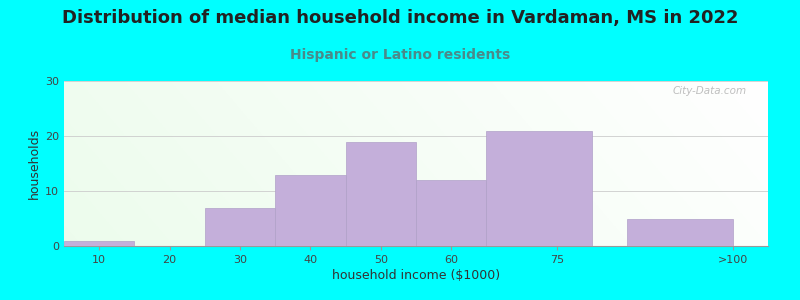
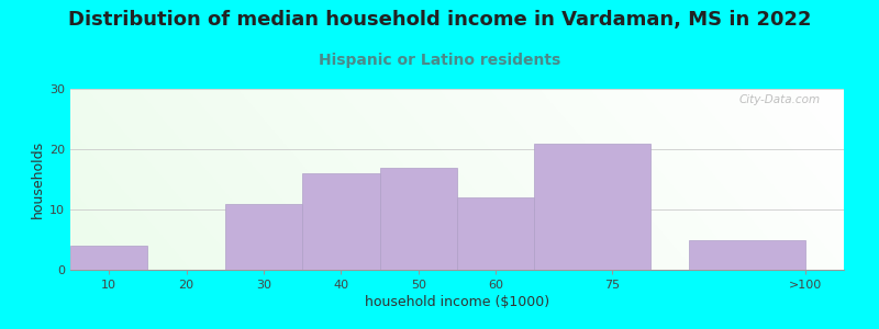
10: 1 -> 4
30: 7 -> 11
40: 13 -> 16
50: 19 -> 17
